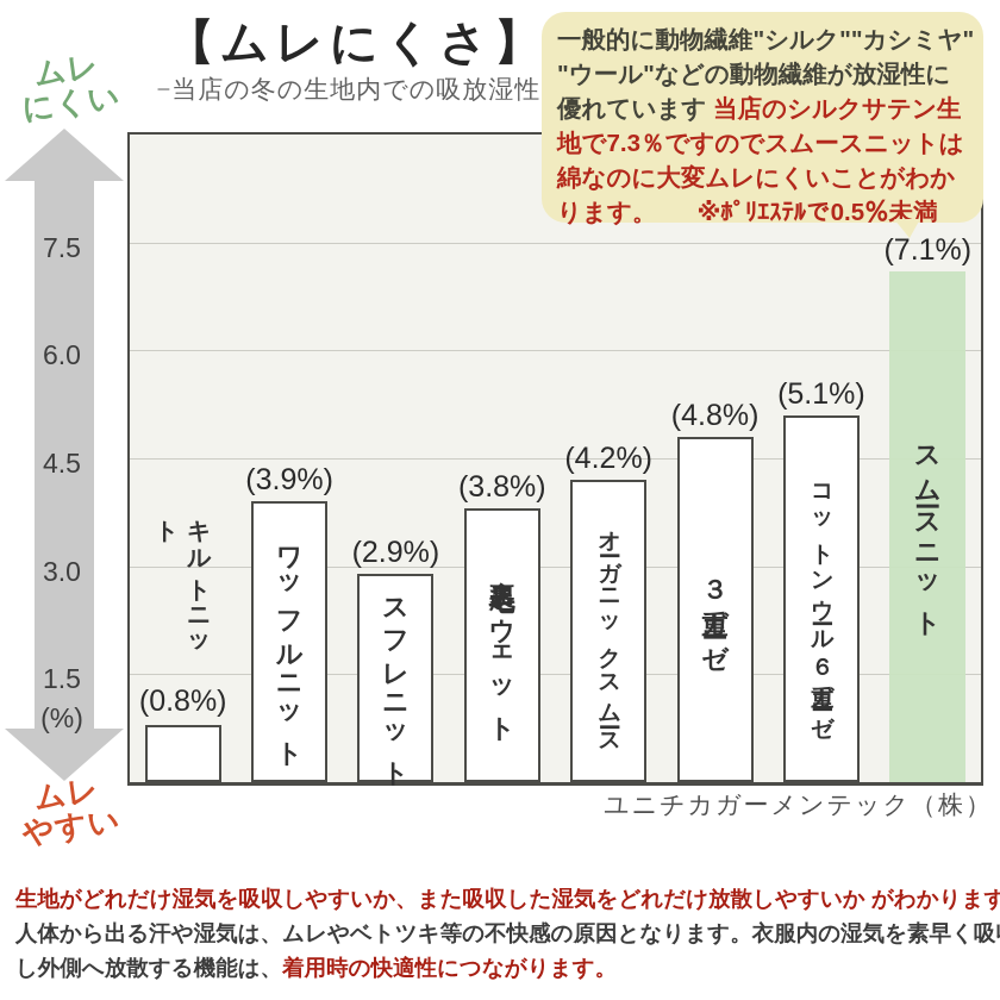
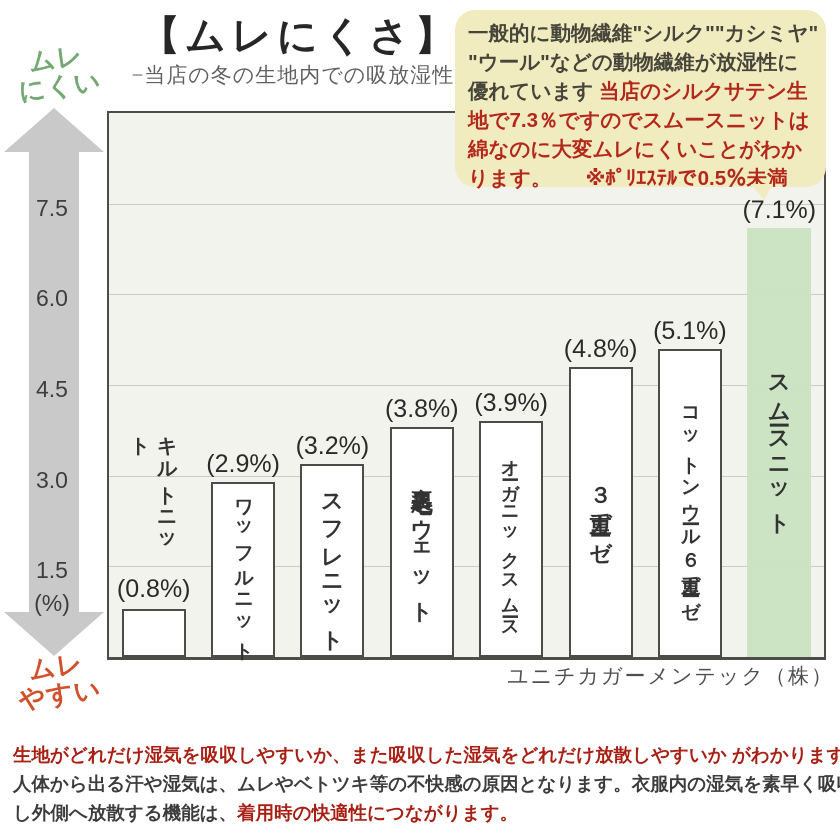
ワッフルニット: 3.9% -> 2.9%
スフレニット: 2.9% -> 3.2%
オーガニックスムース: 4.2% -> 3.9%
